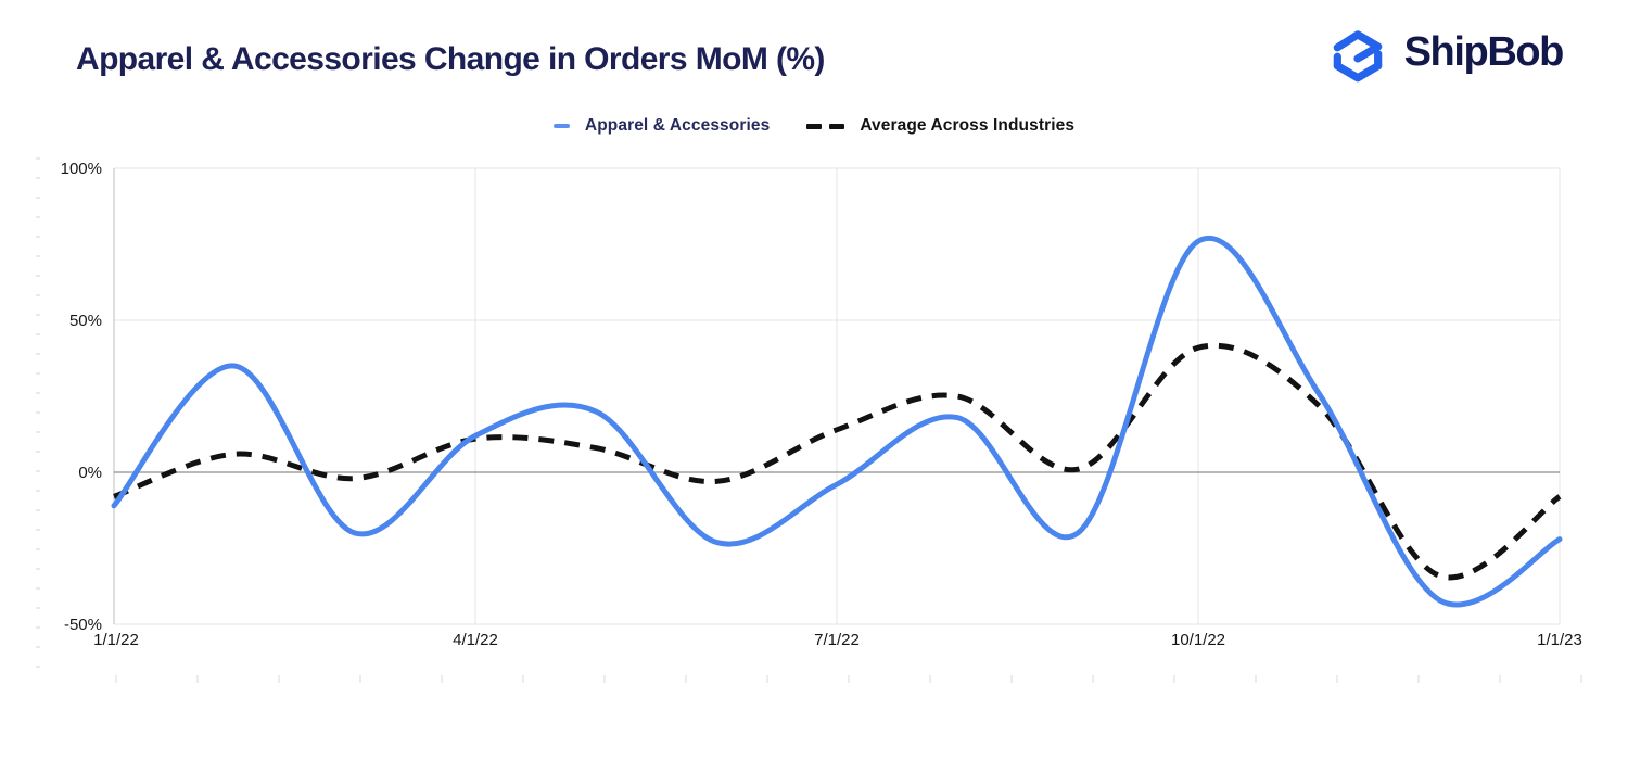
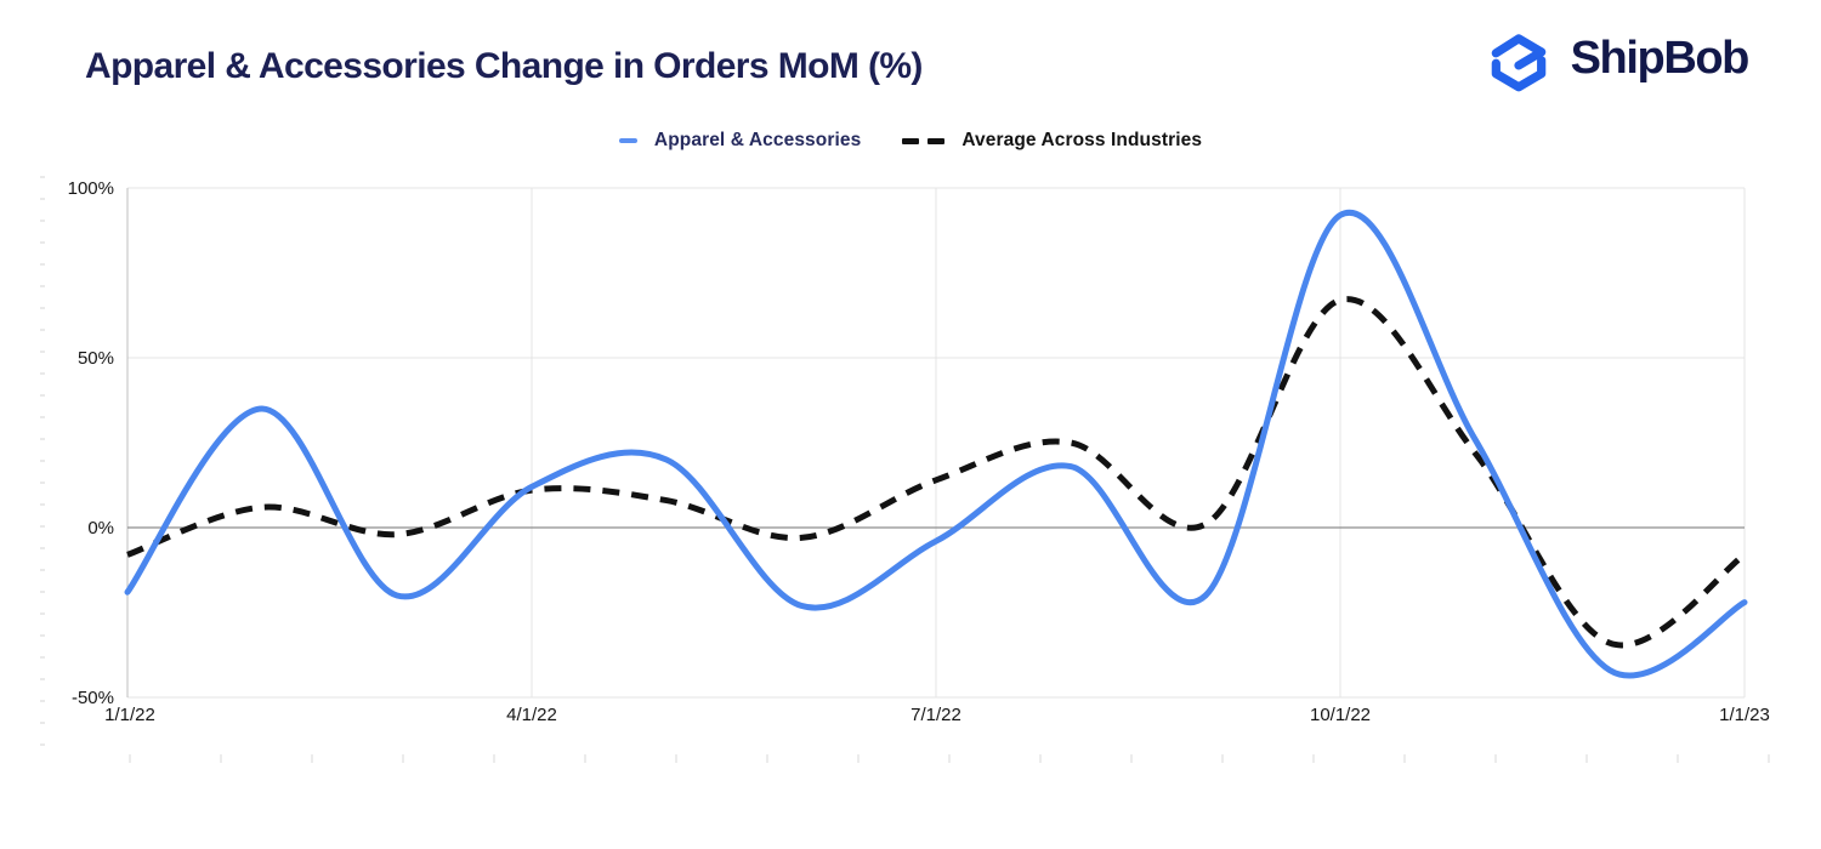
Apparel & Accessories/1/1/22: -11% -> -19%
Average Across Industries/10/1/22: 41% -> 67%
Apparel & Accessories/10/1/22: 76% -> 92%
